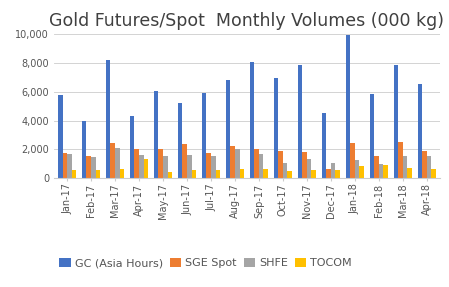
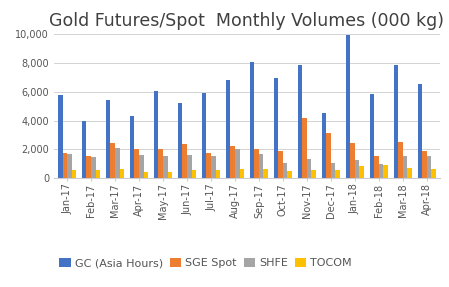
GC (Asia Hours)/Mar-17: 8,200 -> 5,400
TOCOM/Apr-17: 1,300 -> 400
SGE Spot/Nov-17: 1,800 -> 4,200
SGE Spot/Dec-17: 600 -> 3,100
